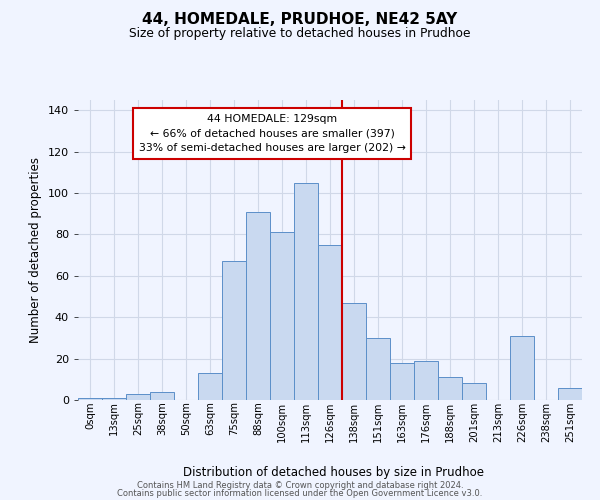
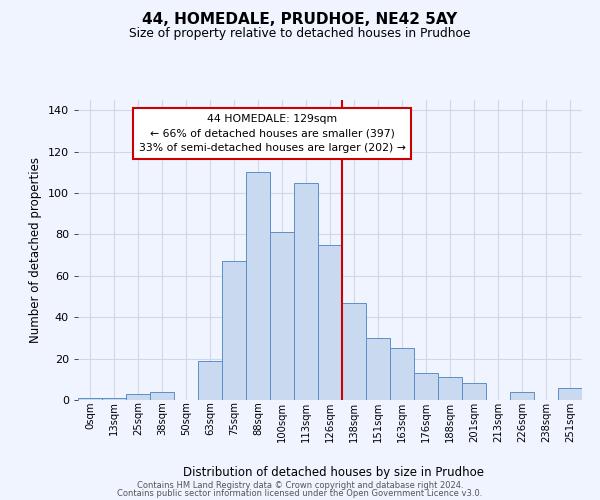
63sqm: 13 -> 19
88sqm: 91 -> 110
163sqm: 18 -> 25
176sqm: 19 -> 13
226sqm: 31 -> 4
